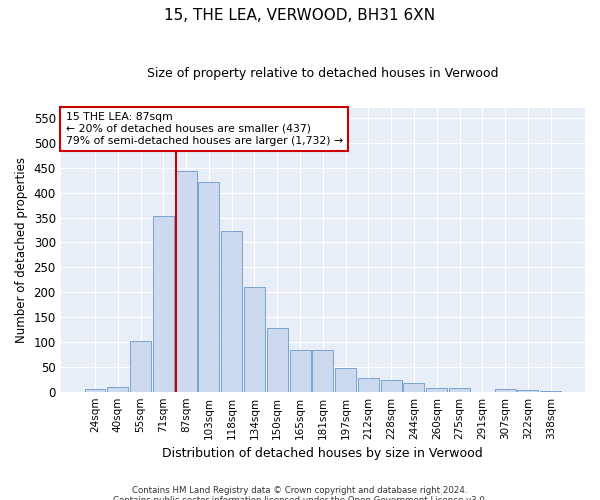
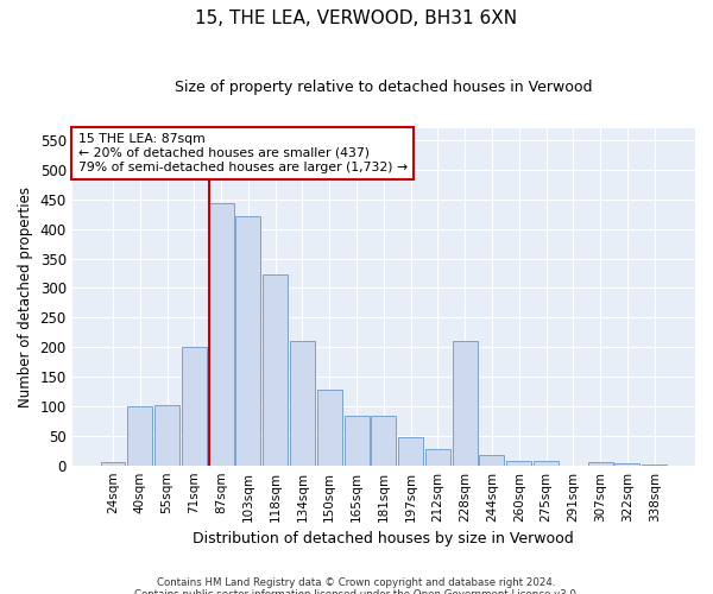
40sqm: 10 -> 100
71sqm: 353 -> 200
228sqm: 23 -> 210
